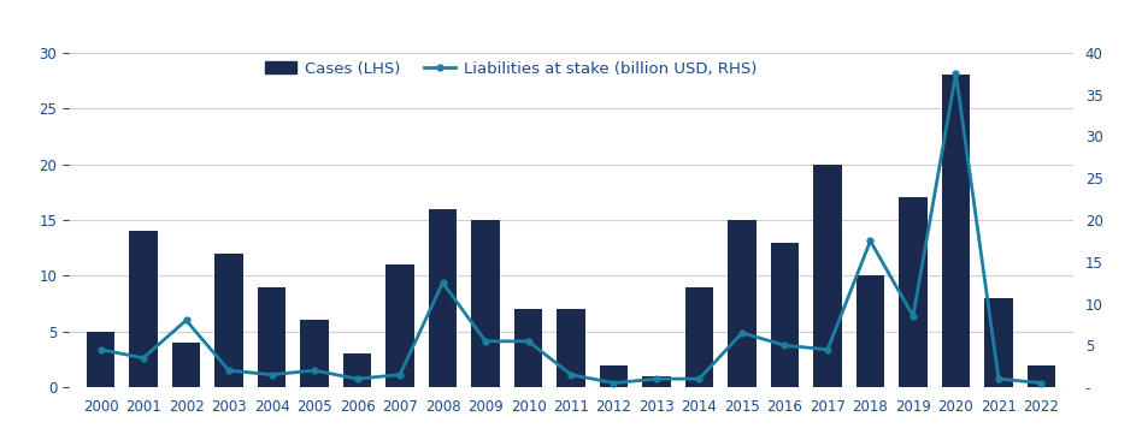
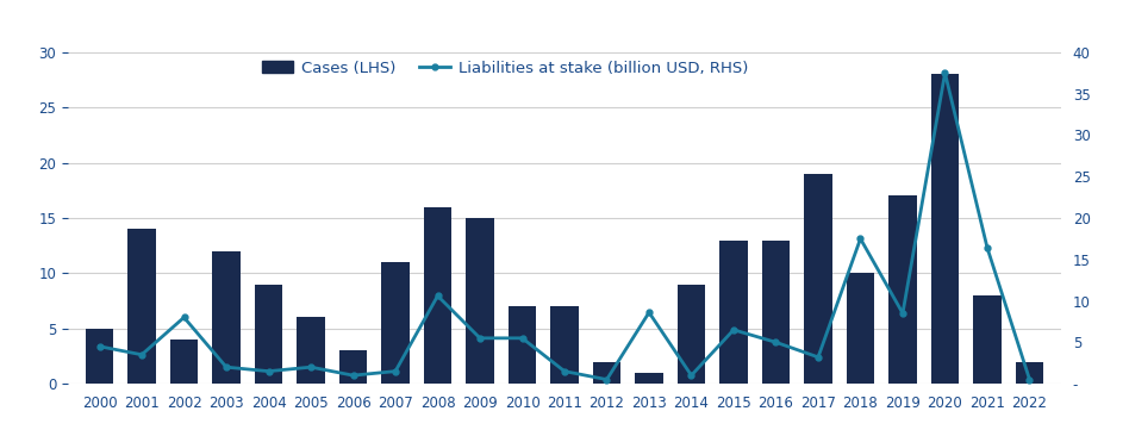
Liabilities at stake (billion USD, RHS)/2008: 12.5 -> 10.6
Liabilities at stake (billion USD, RHS)/2013: 1.0 -> 8.6
Cases (LHS)/2015: 15 -> 13
Cases (LHS)/2017: 20 -> 19
Liabilities at stake (billion USD, RHS)/2017: 4.5 -> 3.2
Liabilities at stake (billion USD, RHS)/2021: 1.0 -> 16.4
